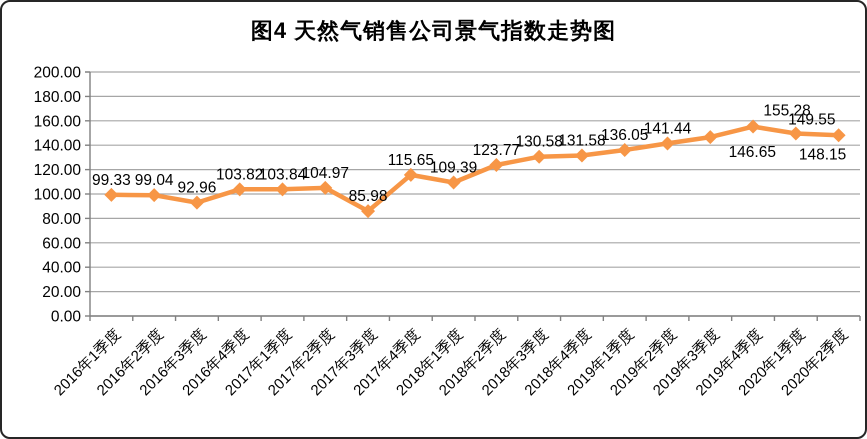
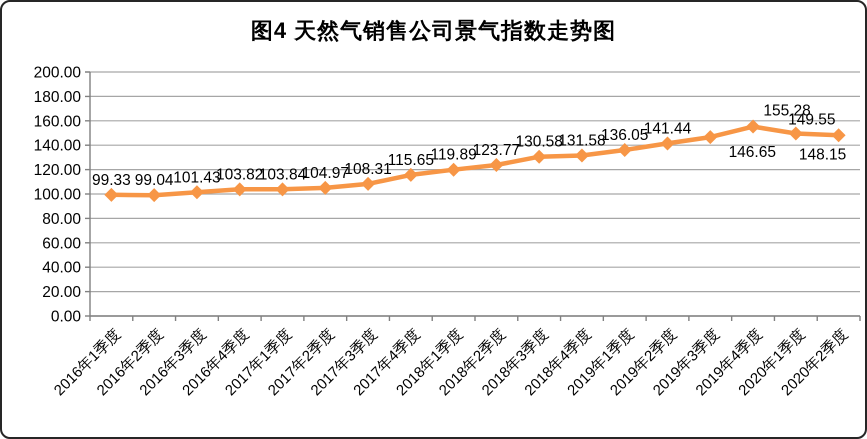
2016年3季度: 92.96 -> 101.43
2017年3季度: 85.98 -> 108.31
2018年1季度: 109.39 -> 119.89
